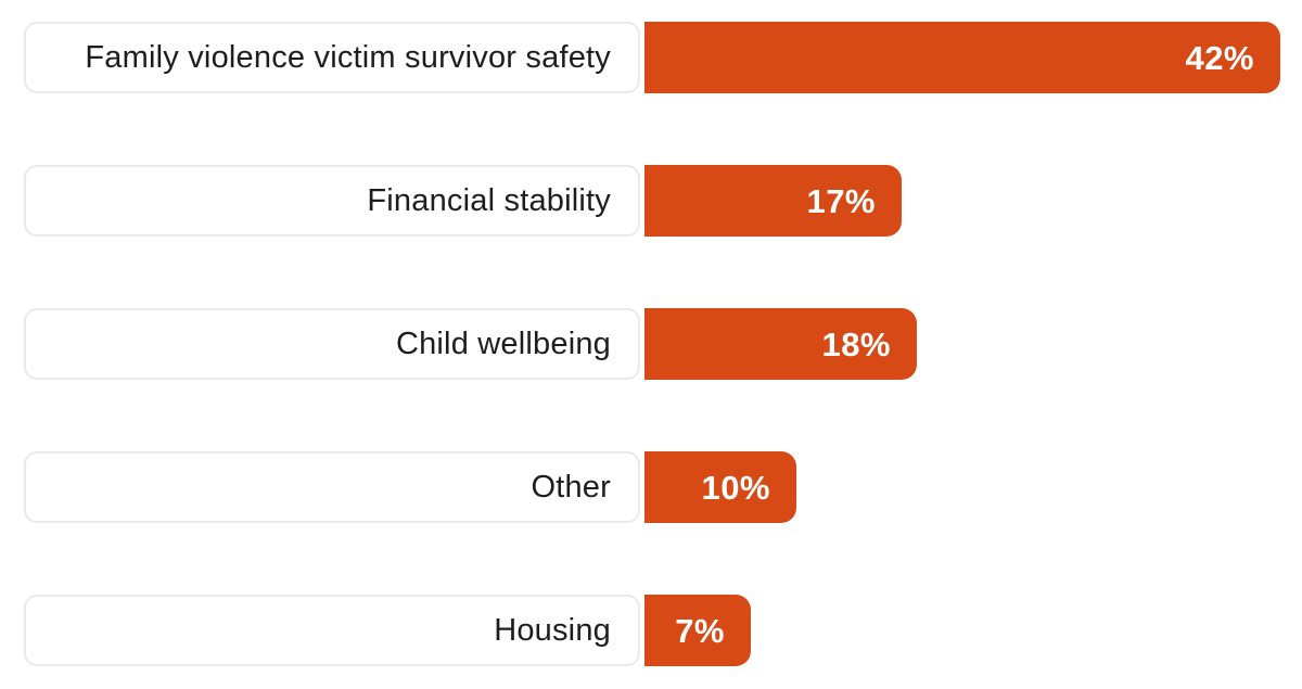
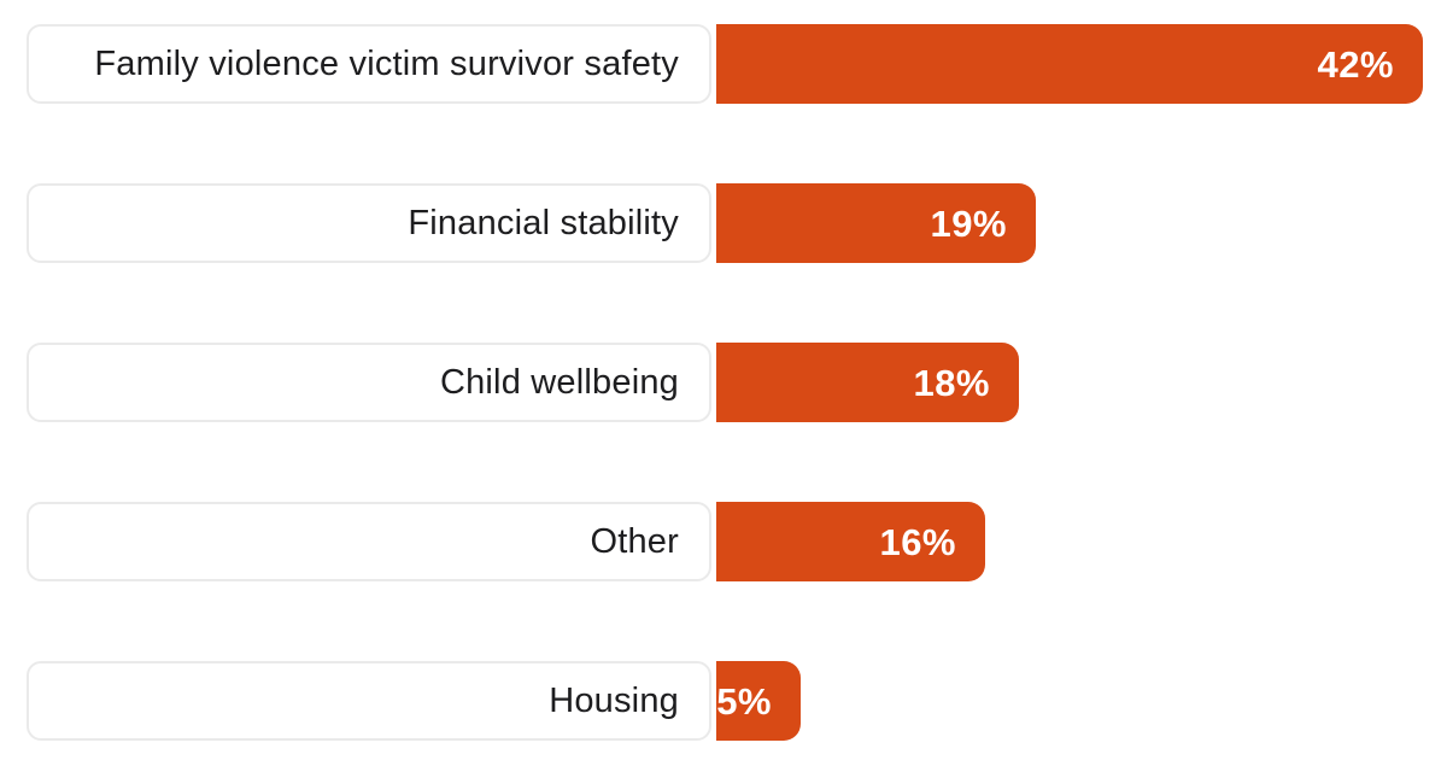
Financial stability: 17% -> 19%
Other: 10% -> 16%
Housing: 7% -> 5%
